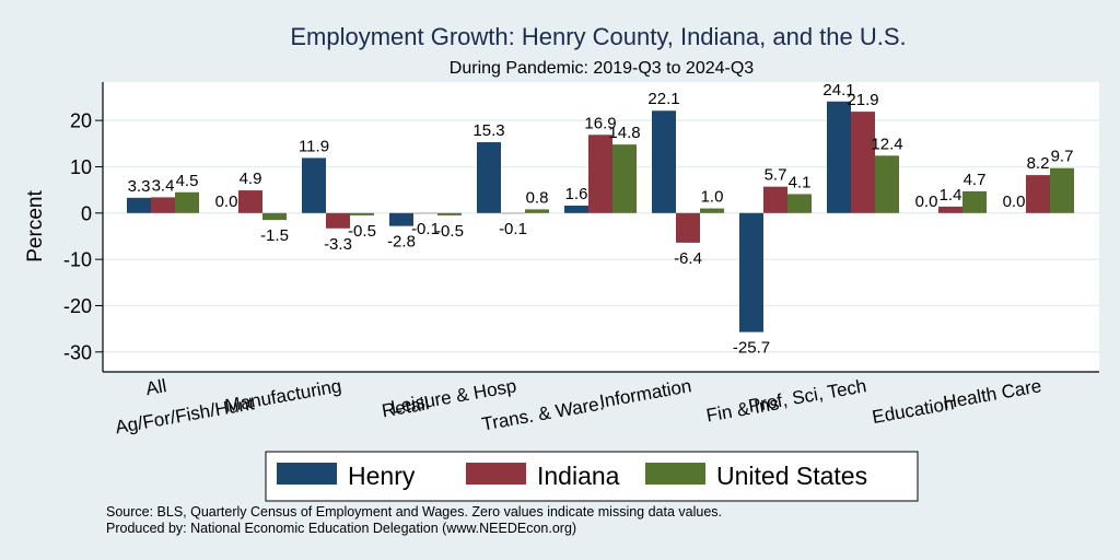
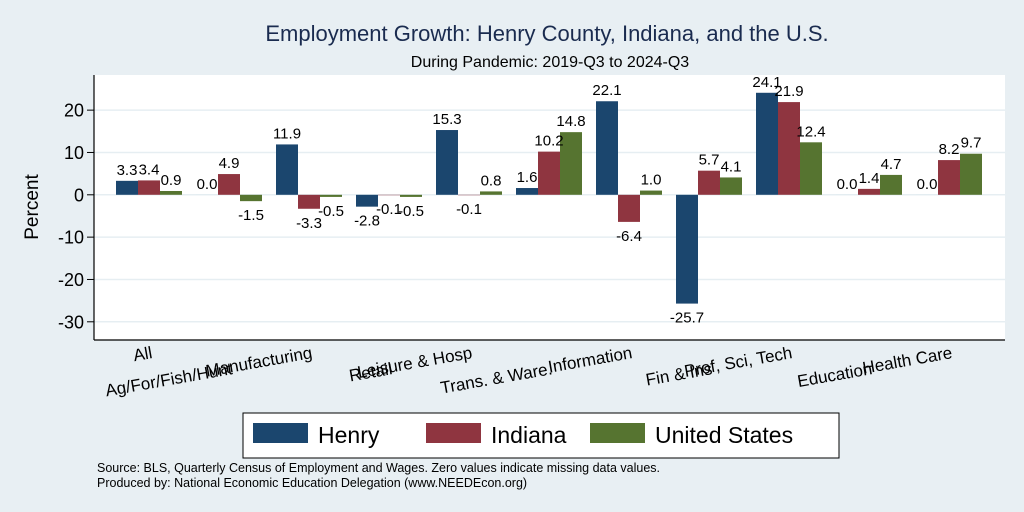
United States/All: 4.5 -> 0.9
Indiana/Trans. & Ware.: 16.9 -> 10.2
